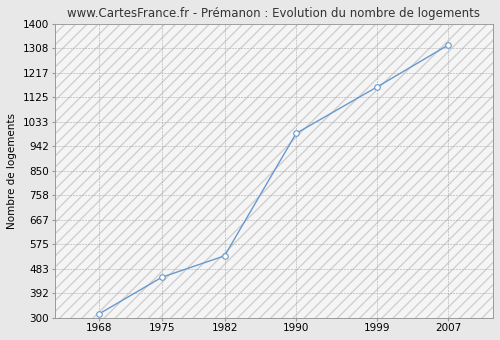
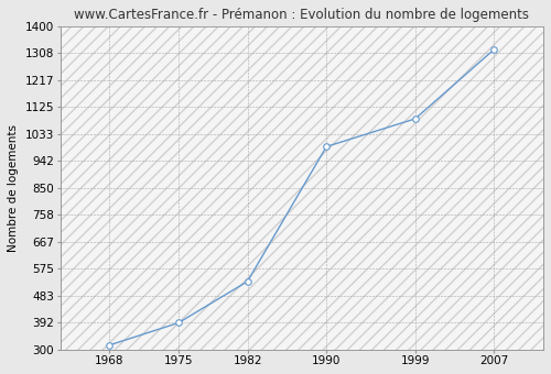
1975: 451 -> 390
1999: 1163 -> 1085
